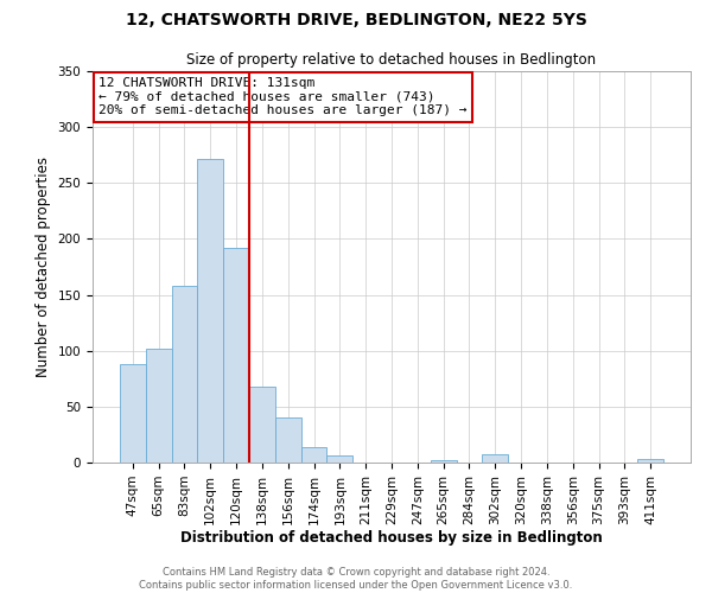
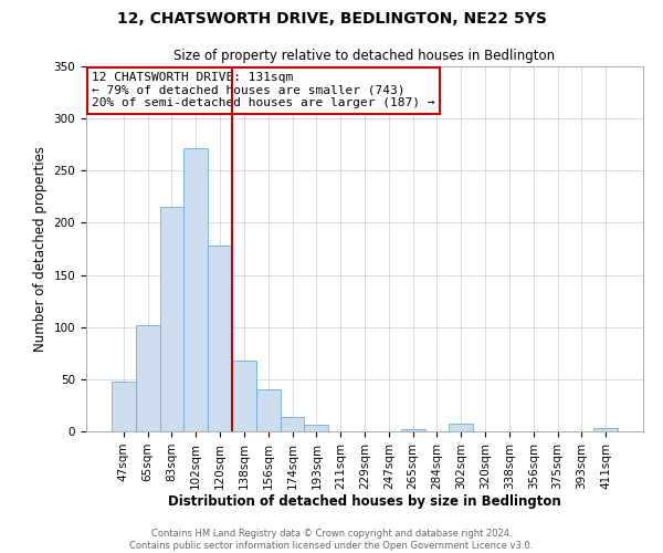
47sqm: 88 -> 48
83sqm: 158 -> 215
120sqm: 192 -> 178
